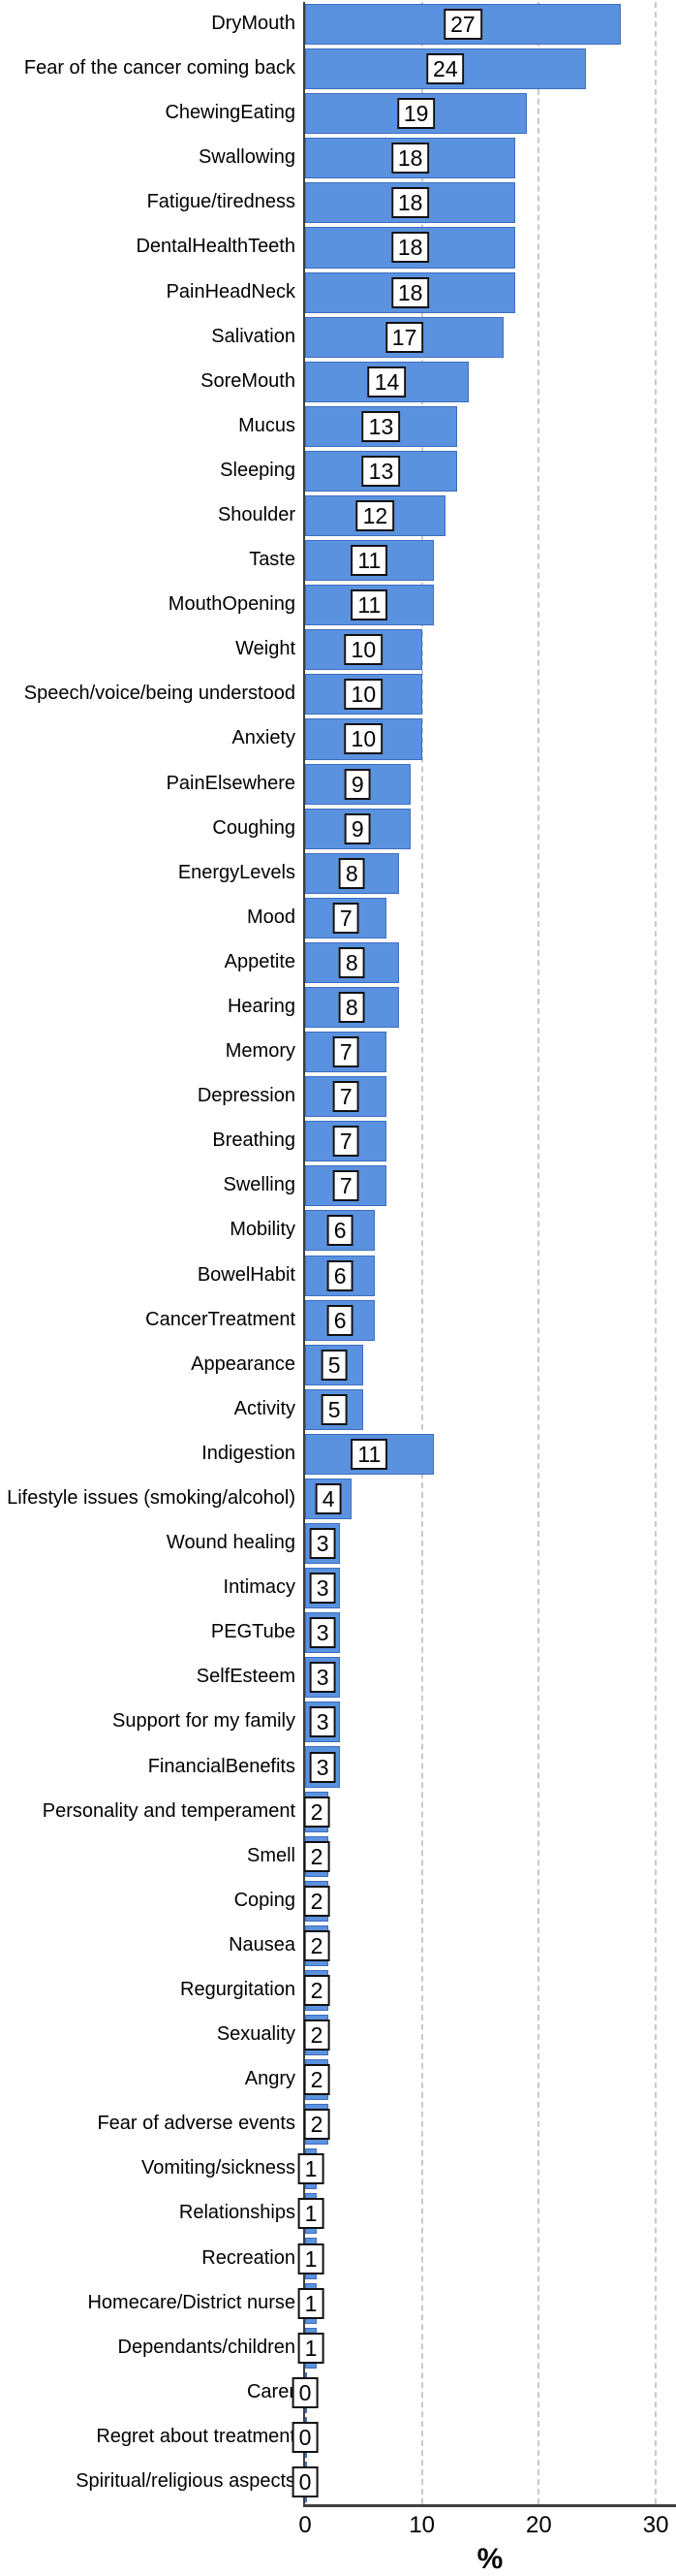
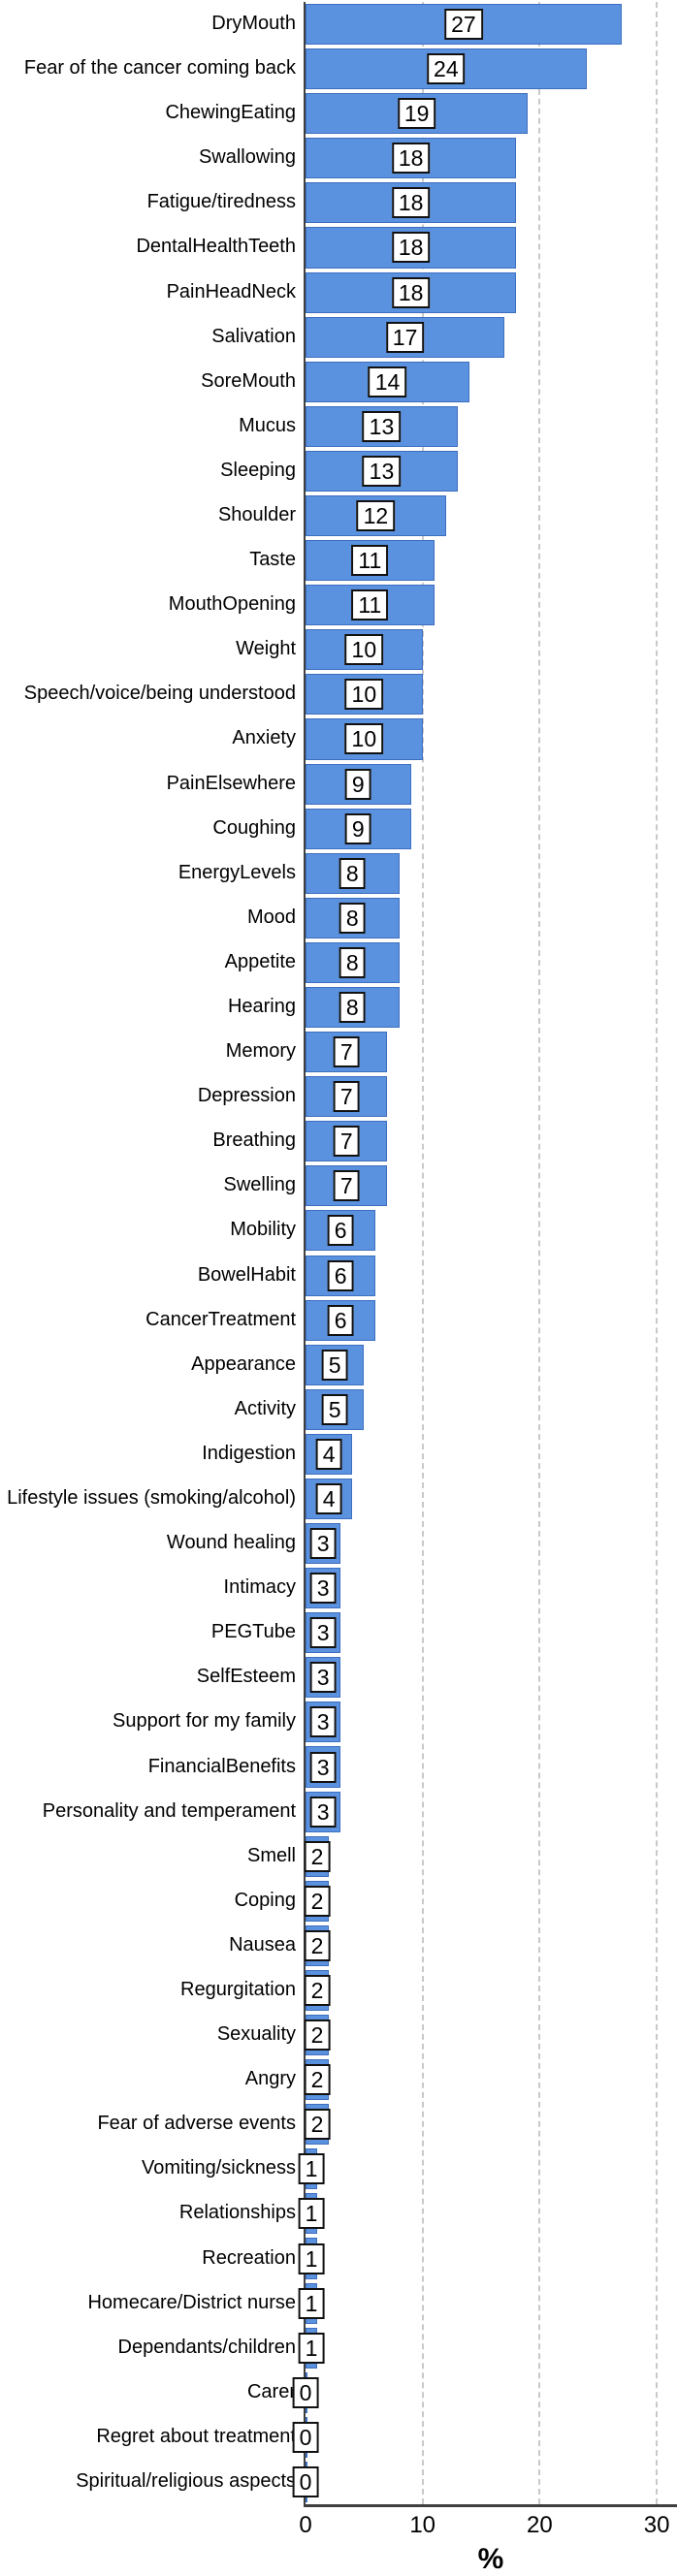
Mood: 7 -> 8
Indigestion: 11 -> 4
Personality and temperament: 2 -> 3
